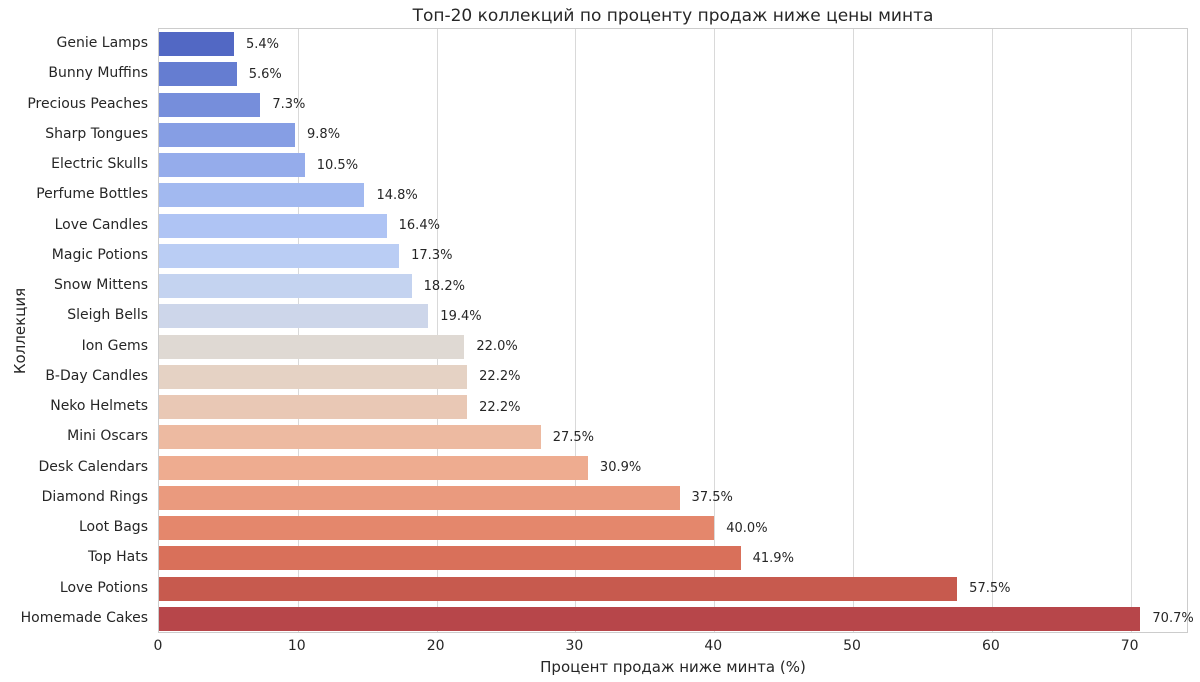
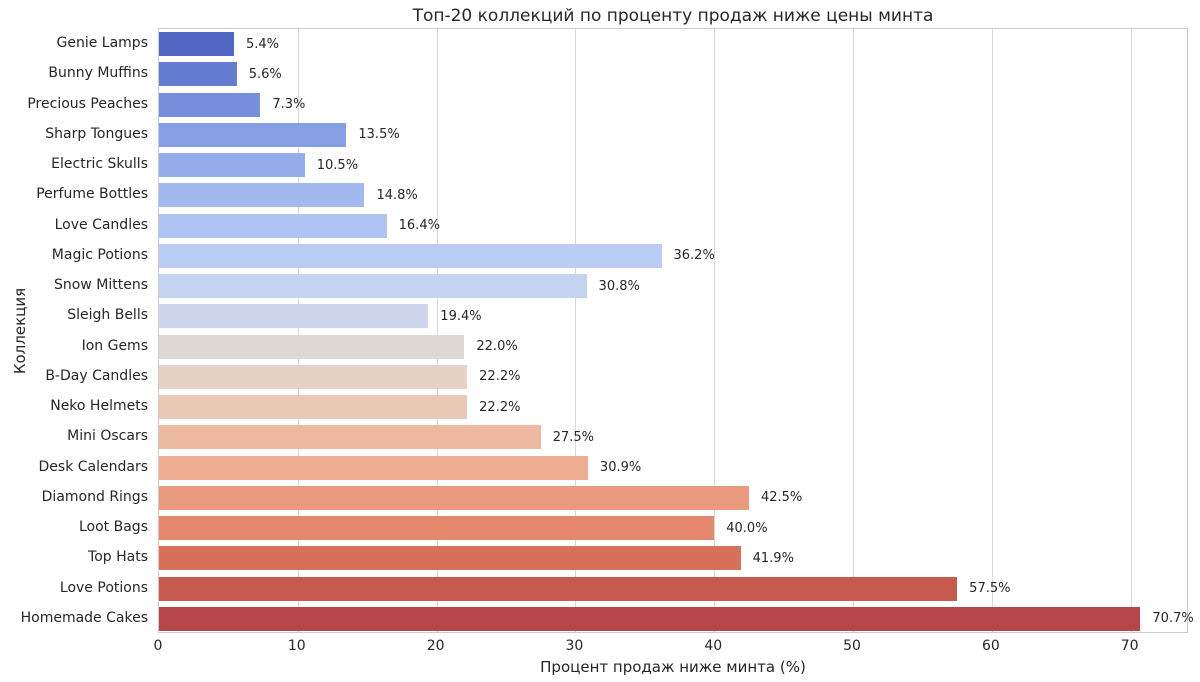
Sharp Tongues: 9.8% -> 13.5%
Magic Potions: 17.3% -> 36.2%
Snow Mittens: 18.2% -> 30.8%
Diamond Rings: 37.5% -> 42.5%
